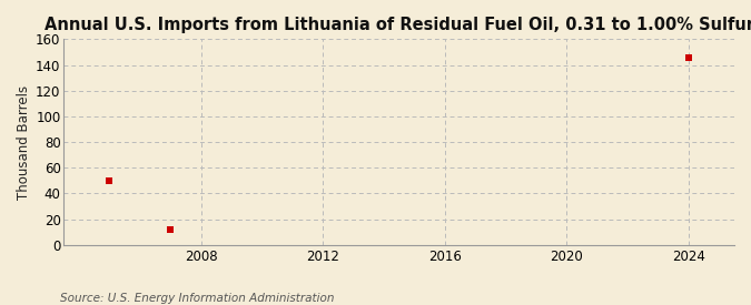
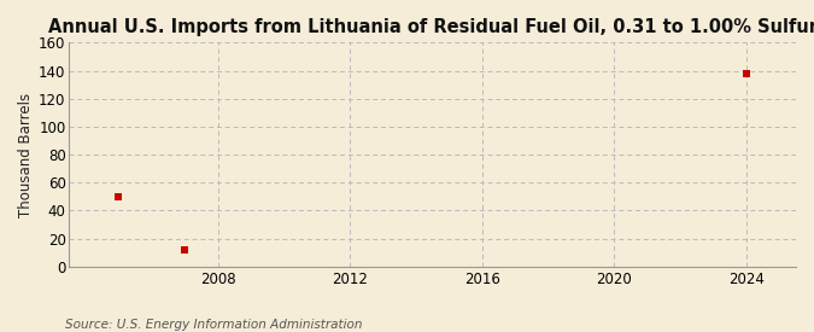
2024: 146 -> 138
